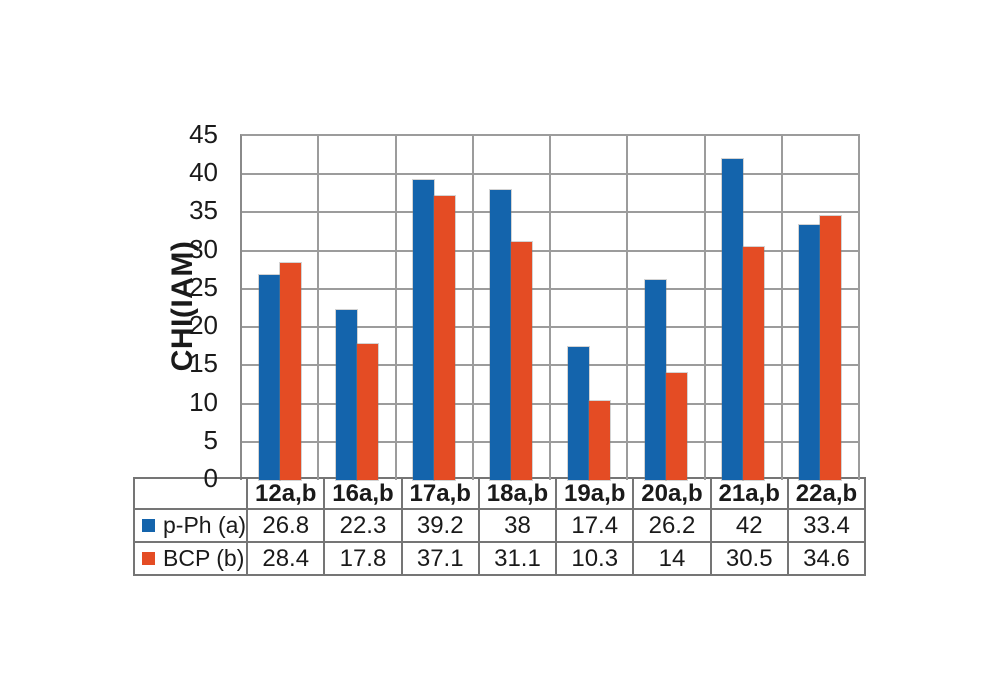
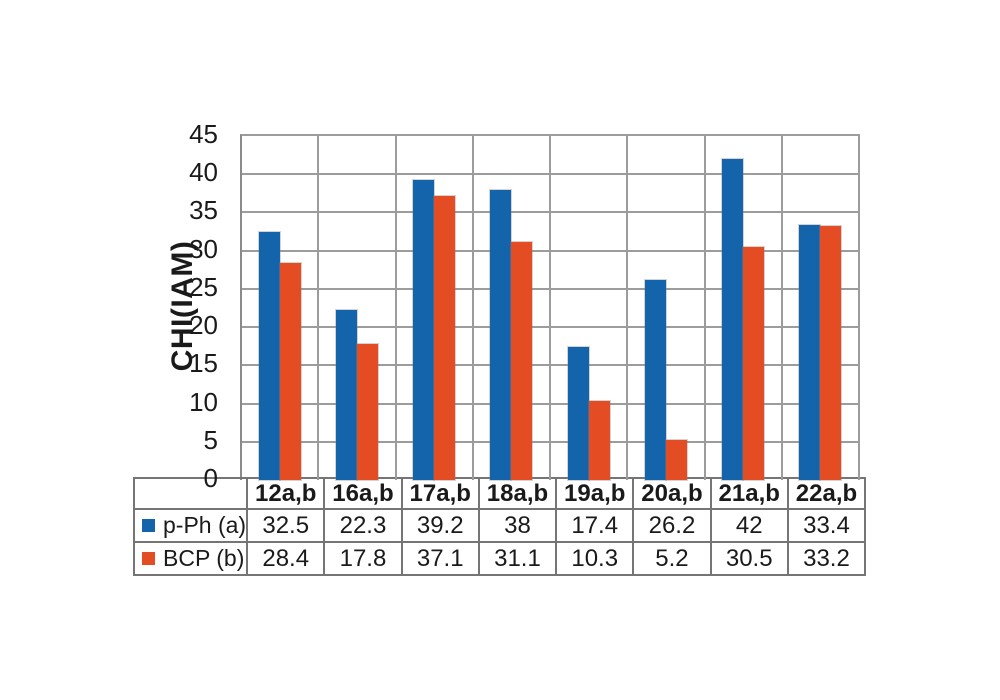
p-Ph (a)/12a,b: 26.8 -> 32.5
BCP (b)/20a,b: 14 -> 5.2
BCP (b)/22a,b: 34.6 -> 33.2
